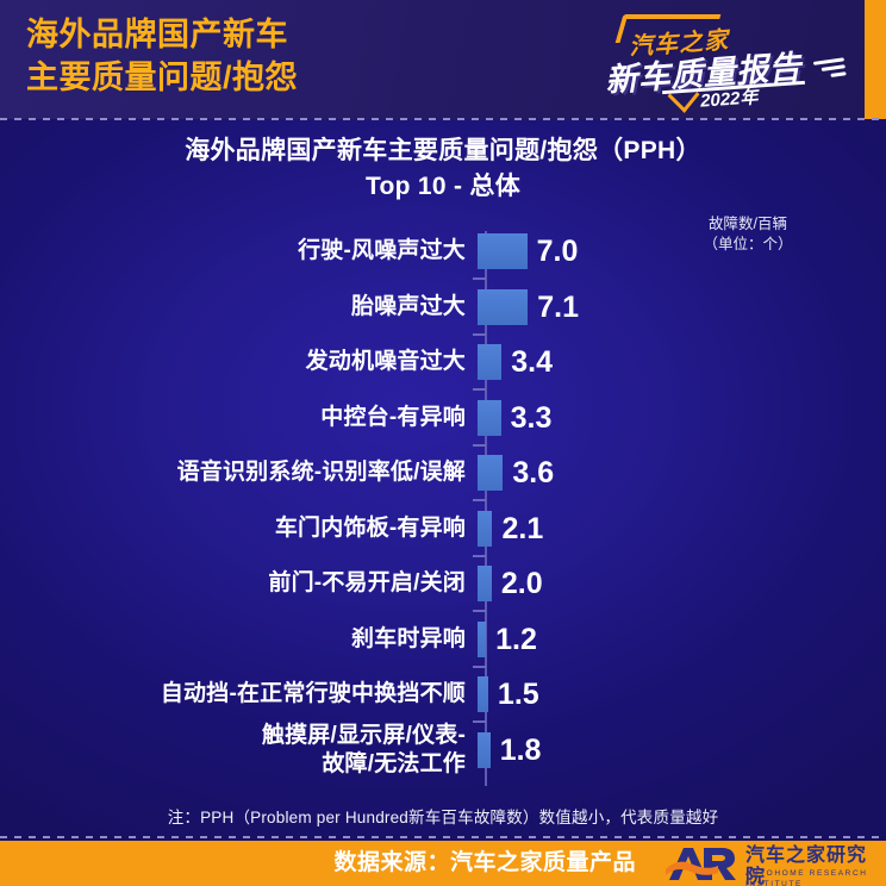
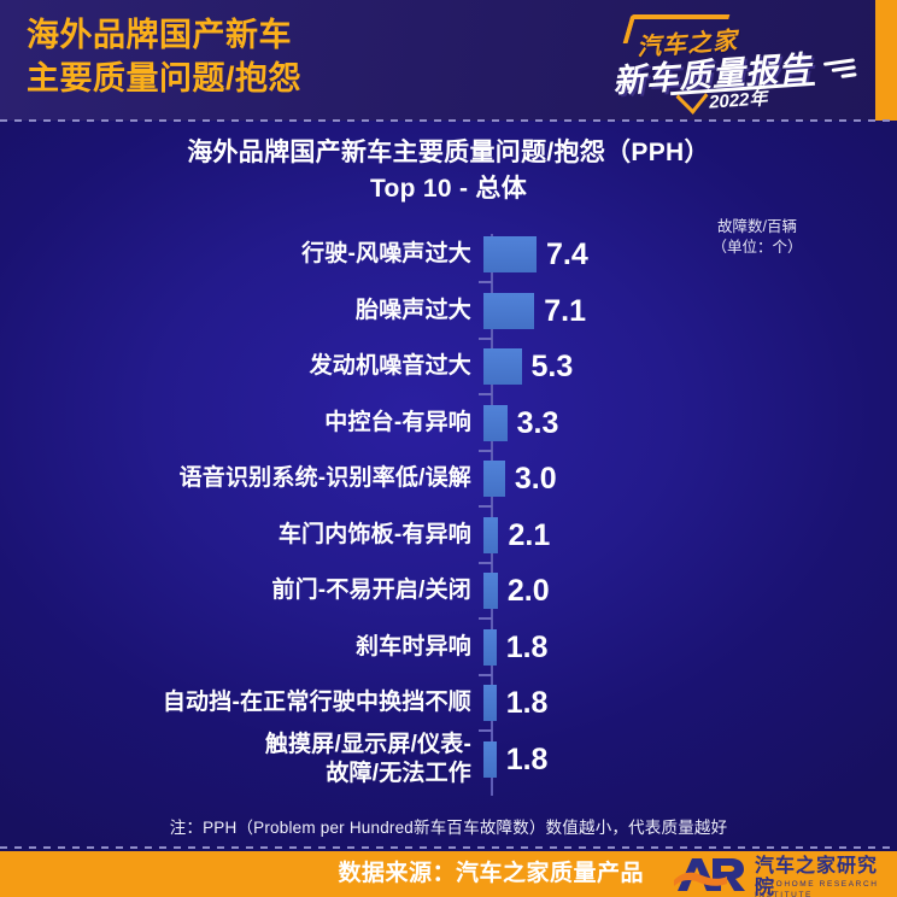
行驶-风噪声过大: 7.0 -> 7.4
发动机噪音过大: 3.4 -> 5.3
语音识别系统-识别率低/误解: 3.6 -> 3.0
刹车时异响: 1.2 -> 1.8
自动挡-在正常行驶中换挡不顺: 1.5 -> 1.8
